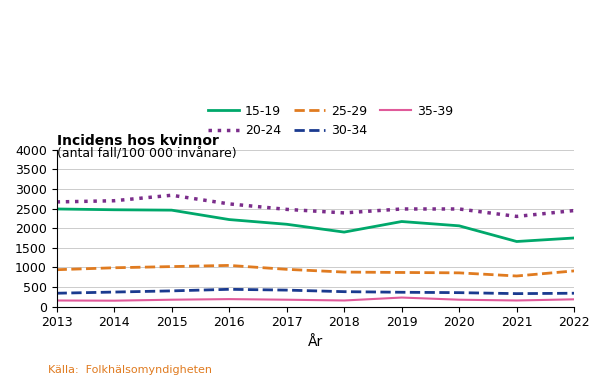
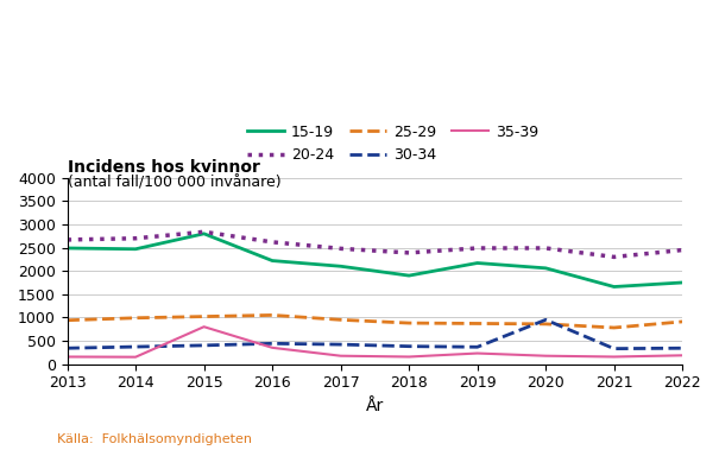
15-19/2015: 2460 -> 2800
35-39/2015: 180 -> 800
35-39/2016: 190 -> 350
30-34/2020: 360 -> 950
